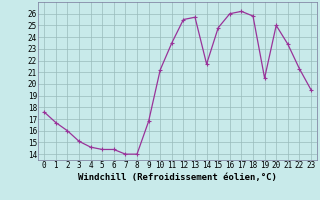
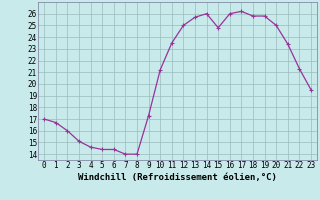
0: 17.6 -> 17.0
9: 16.8 -> 17.3
12: 25.5 -> 25.0
14: 21.7 -> 26.0
19: 20.5 -> 25.8
